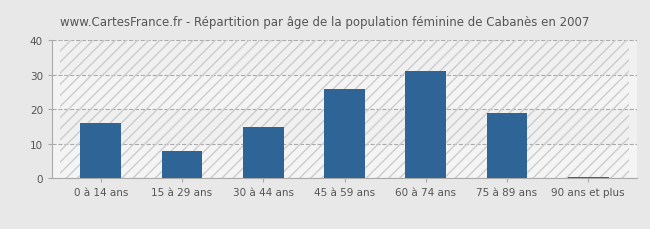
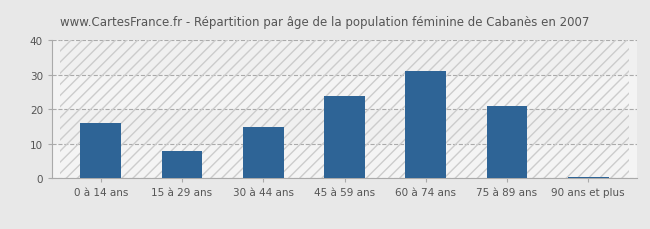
45 à 59 ans: 26.0 -> 24.0
75 à 89 ans: 19.0 -> 21.0
